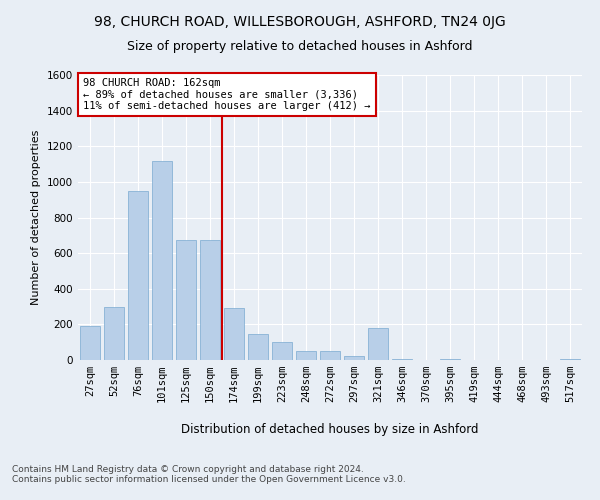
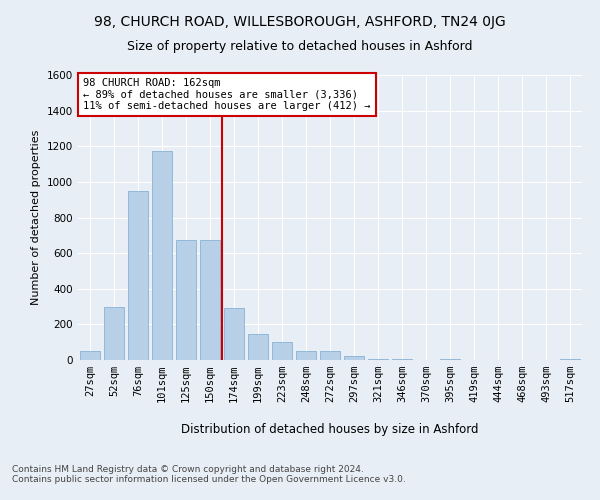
27sqm: 190 -> 50
101sqm: 1120 -> 1180
321sqm: 180 -> 0
